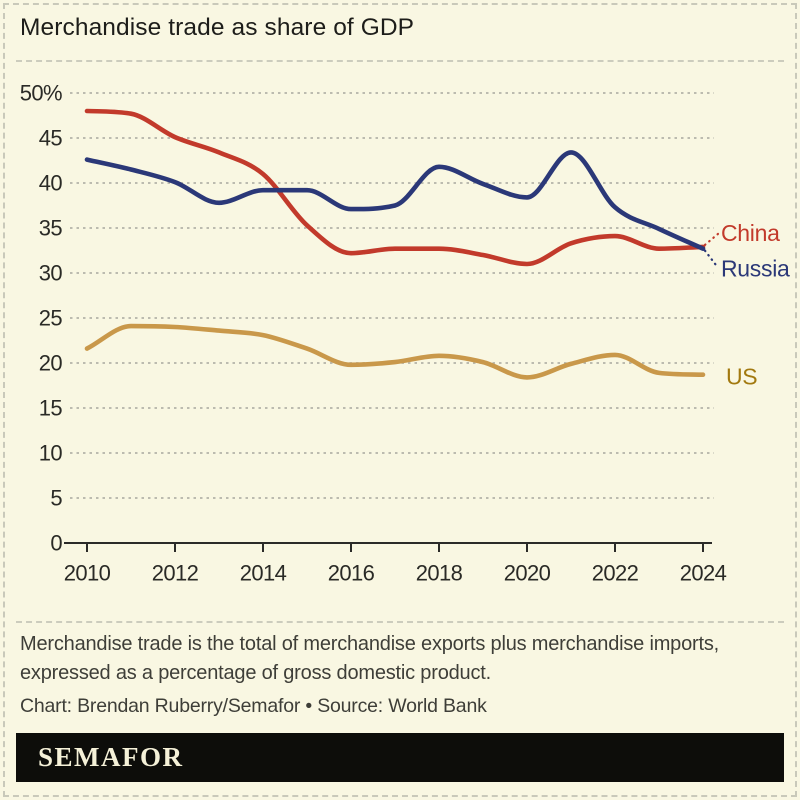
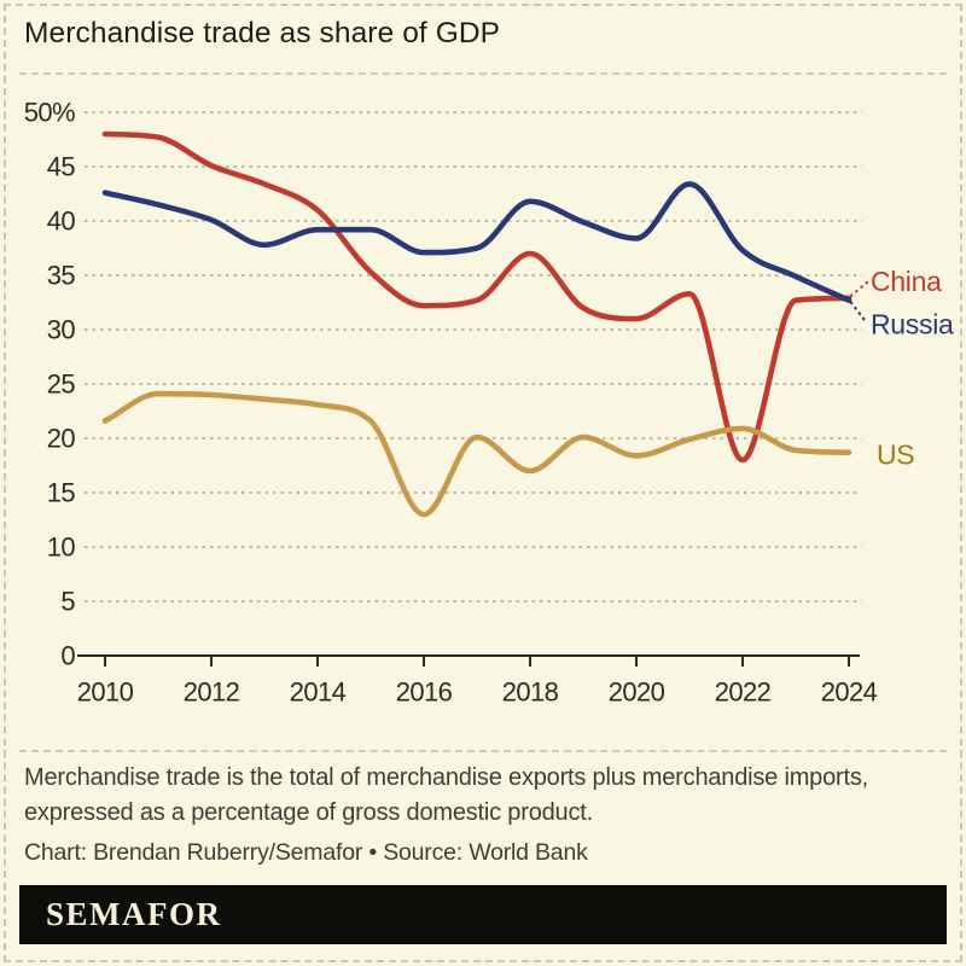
US/2016: 20% -> 13%
China/2018: 33% -> 37%
US/2018: 21% -> 17%
China/2022: 34% -> 18%
